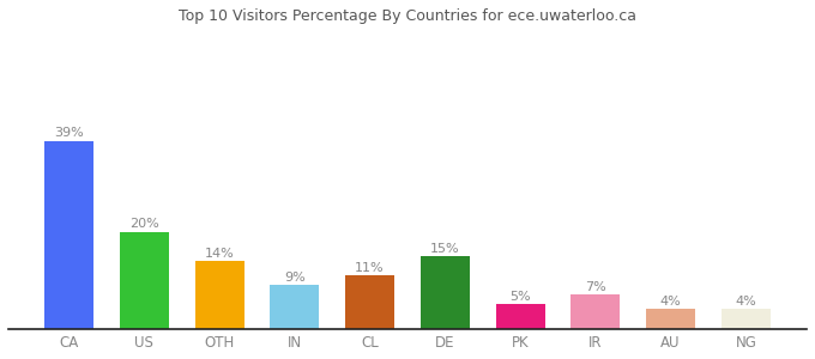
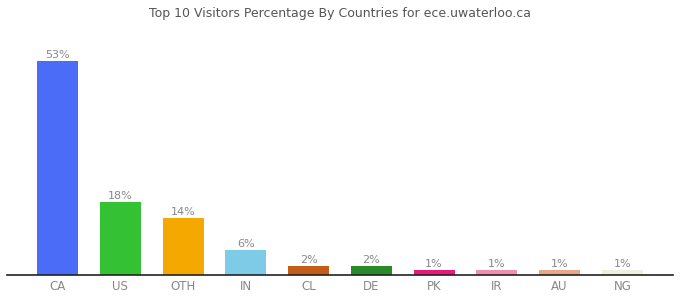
CA: 39% -> 53%
US: 20% -> 18%
IN: 9% -> 6%
CL: 11% -> 2%
DE: 15% -> 2%
PK: 5% -> 1%
IR: 7% -> 1%
AU: 4% -> 1%
NG: 4% -> 1%
